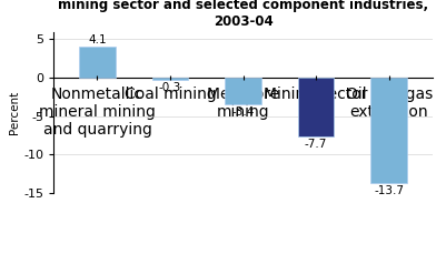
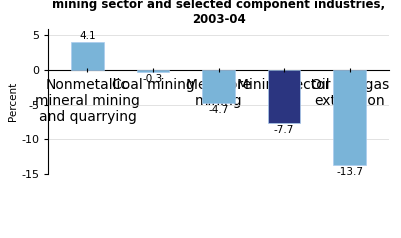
Metal ore mining: -3.4 -> -4.7
